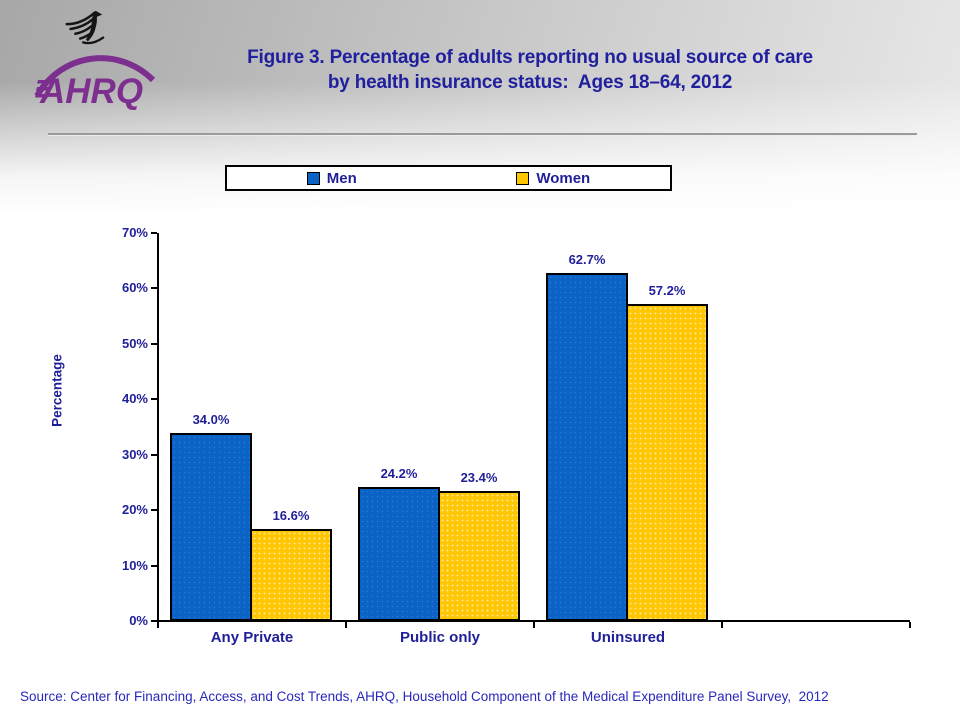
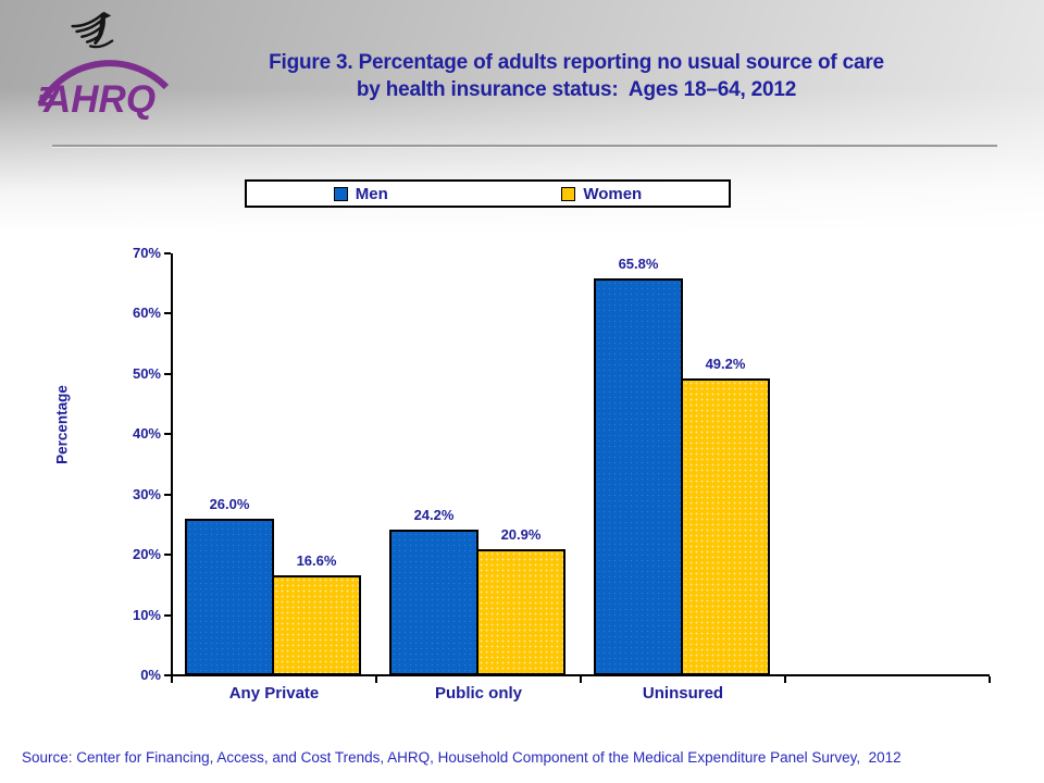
Men/Any Private: 34.0% -> 26.0%
Women/Public only: 23.4% -> 20.9%
Men/Uninsured: 62.7% -> 65.8%
Women/Uninsured: 57.2% -> 49.2%
